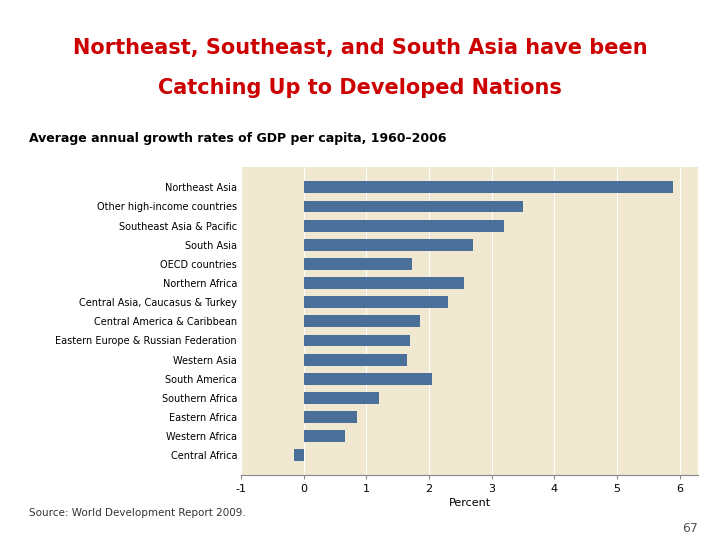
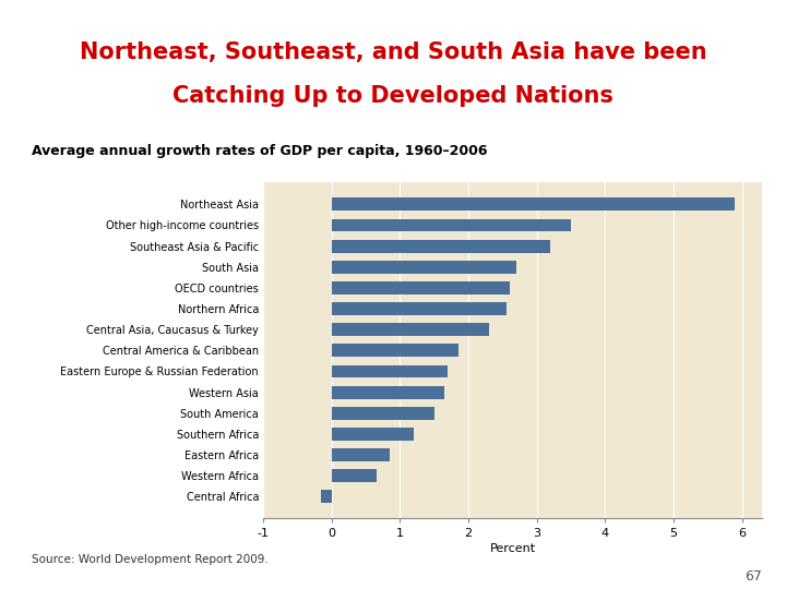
OECD countries: 1.72 -> 2.60
South America: 2.04 -> 1.50
